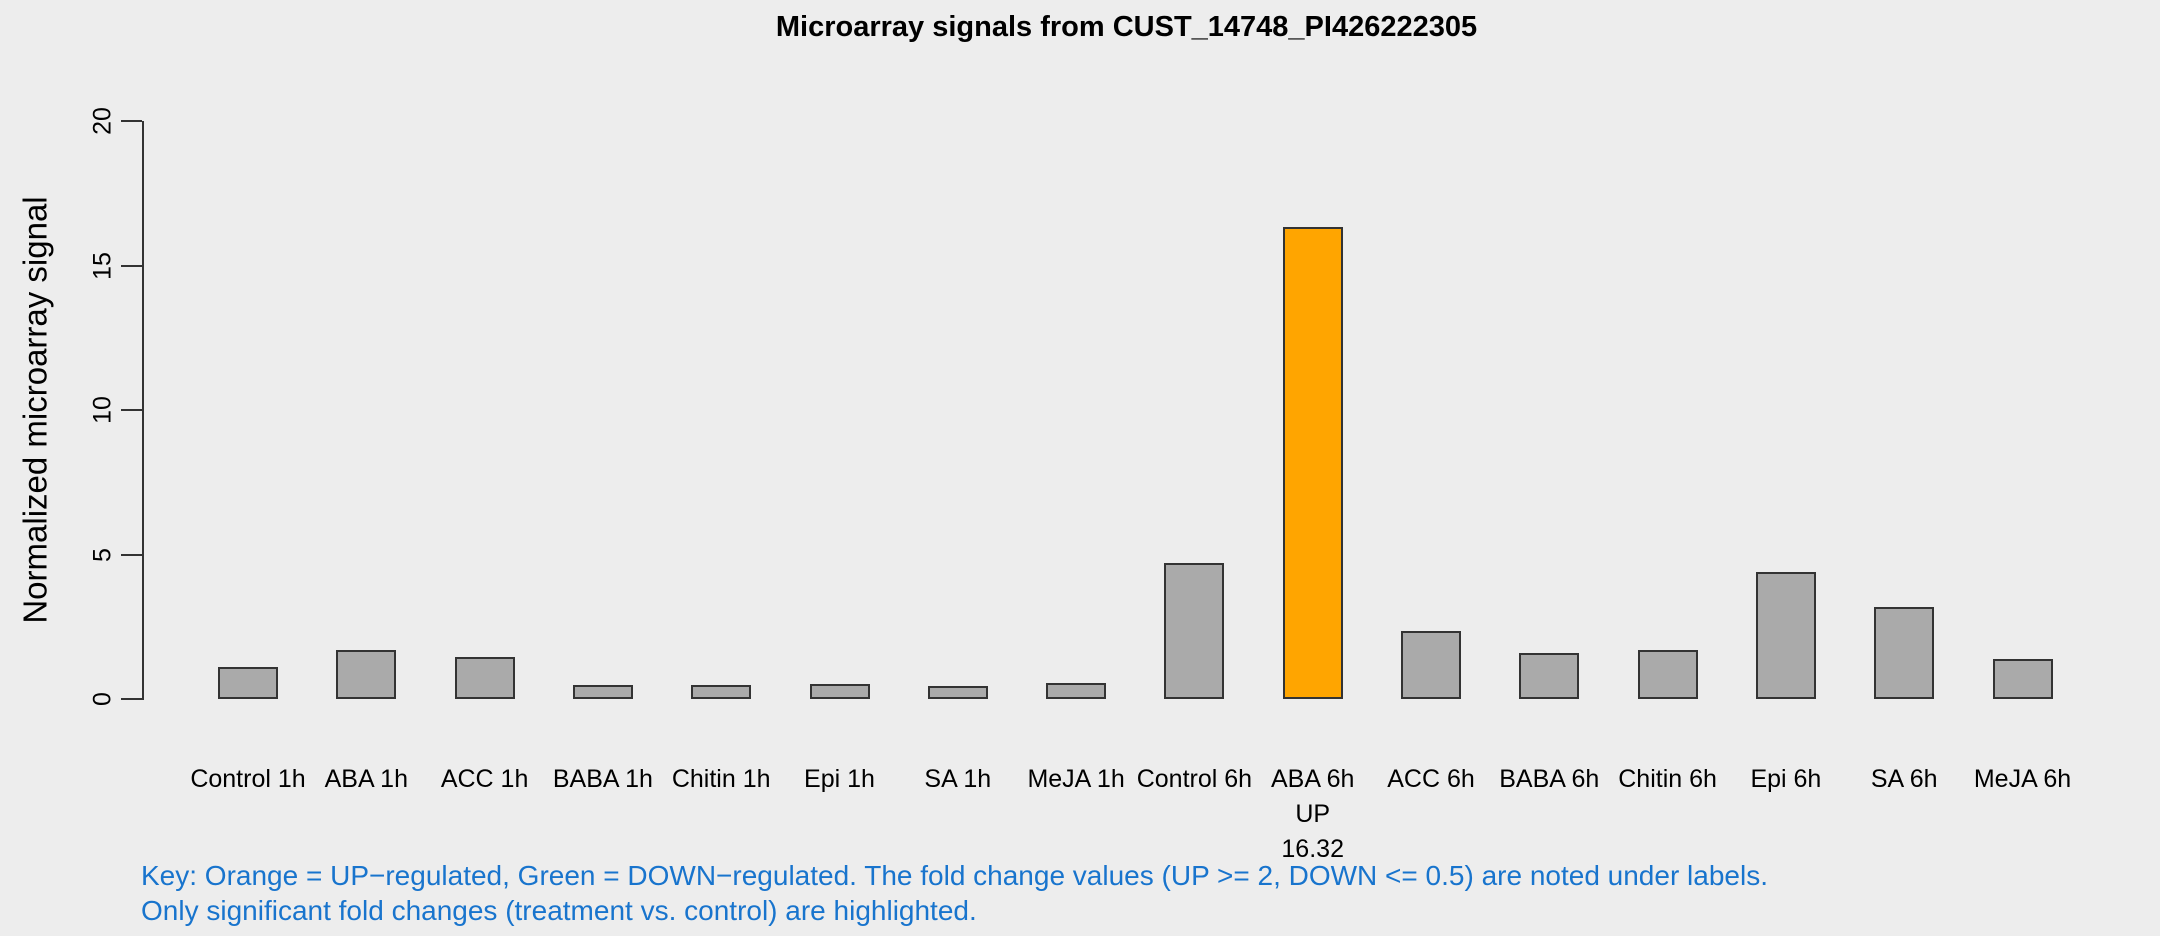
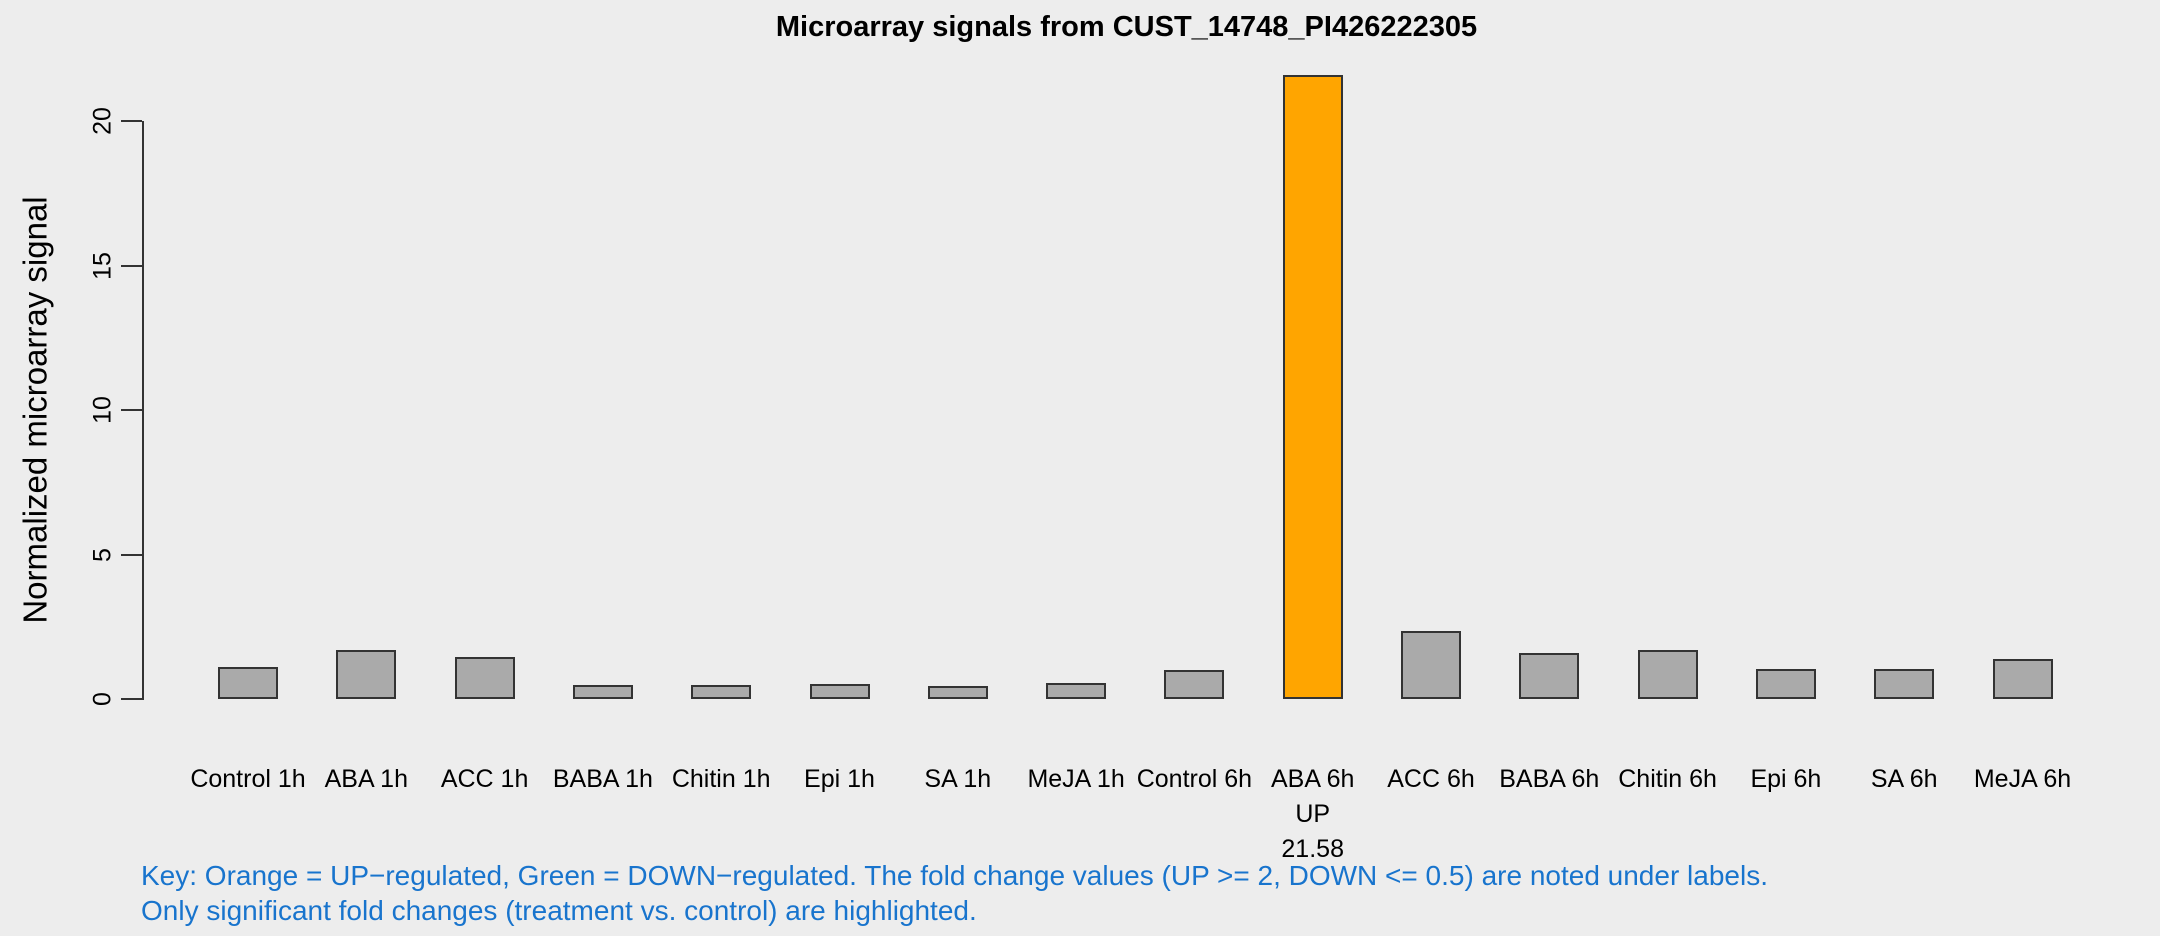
Control 6h: 4.7 -> 1.0
ABA 6h: 16.32 -> 21.58
Epi 6h: 4.4 -> 1.1
SA 6h: 3.2 -> 1.1
